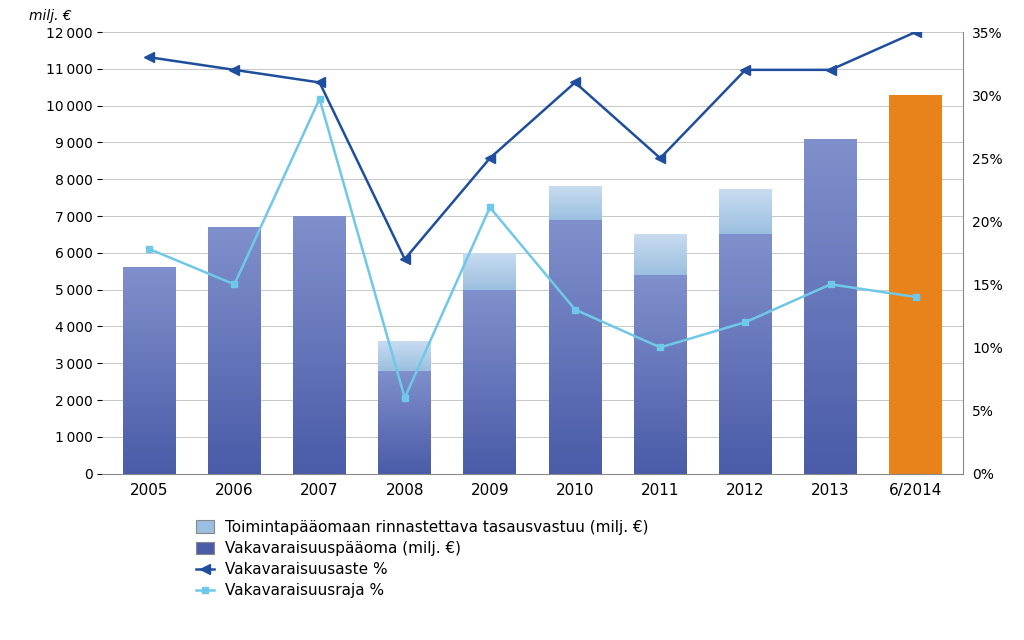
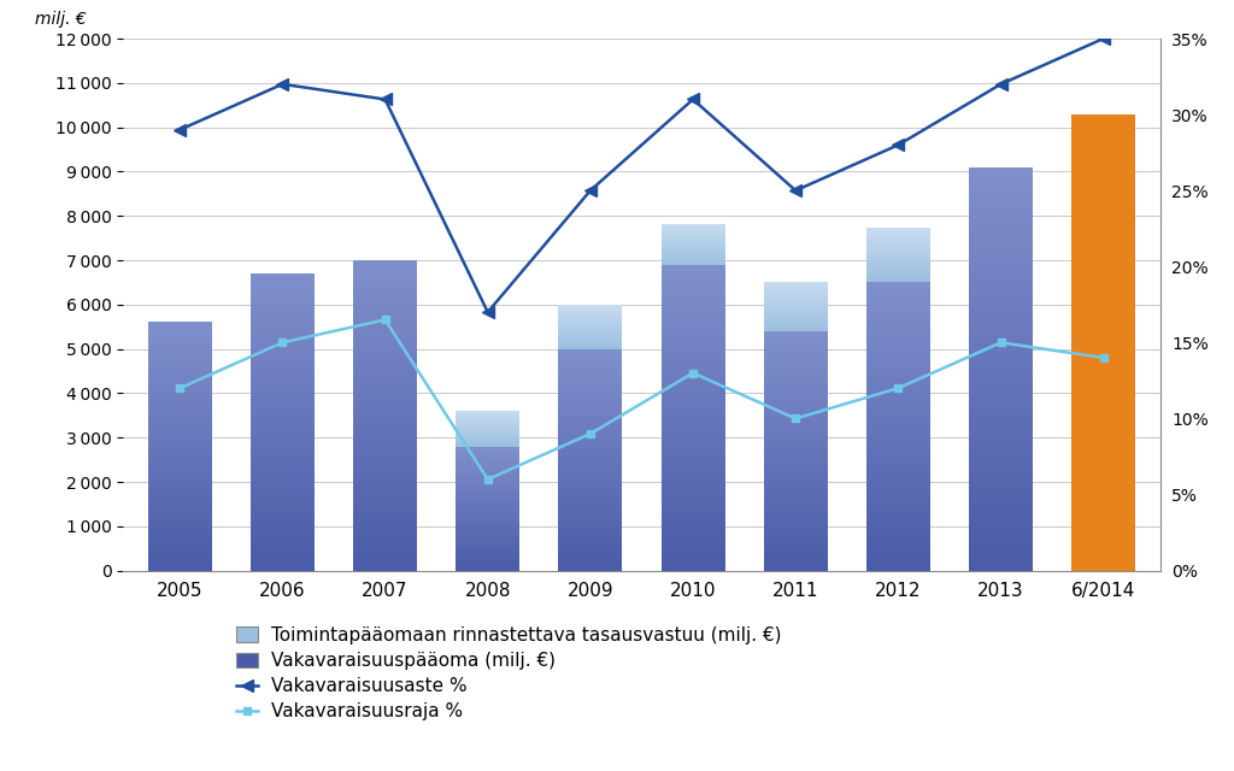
Vakavaraisuusaste %/2005: 33% -> 29%
Vakavaraisuusraja %/2005: 17.8% -> 12.0%
Vakavaraisuusraja %/2007: 29.7% -> 16.5%
Vakavaraisuusraja %/2009: 21.1% -> 9.0%
Vakavaraisuusaste %/2012: 32% -> 28%
